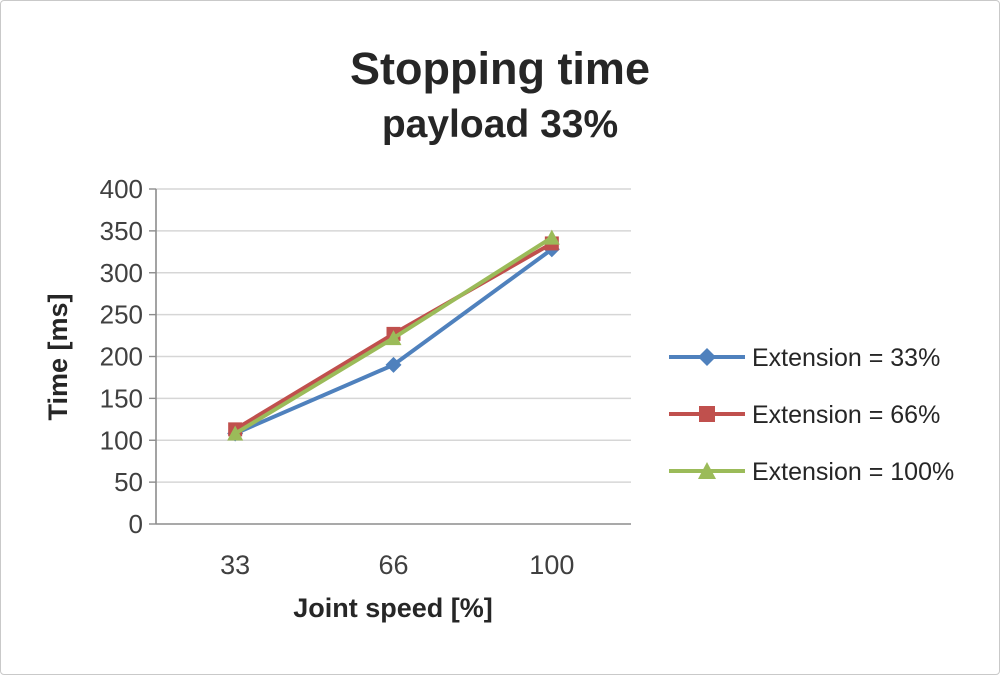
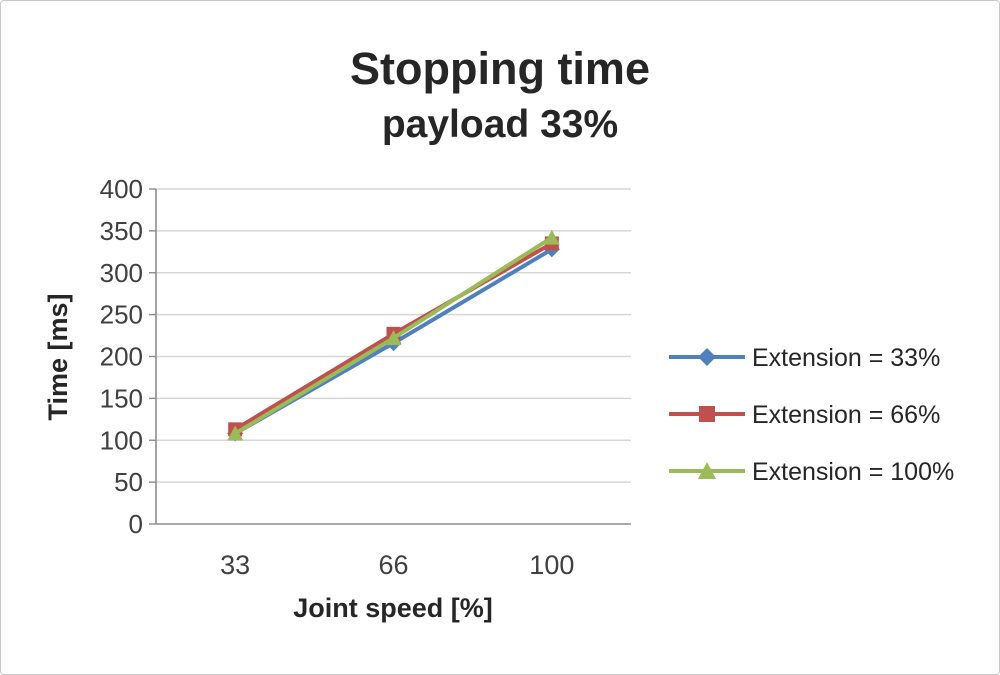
Extension = 33%/66: 190 -> 220
